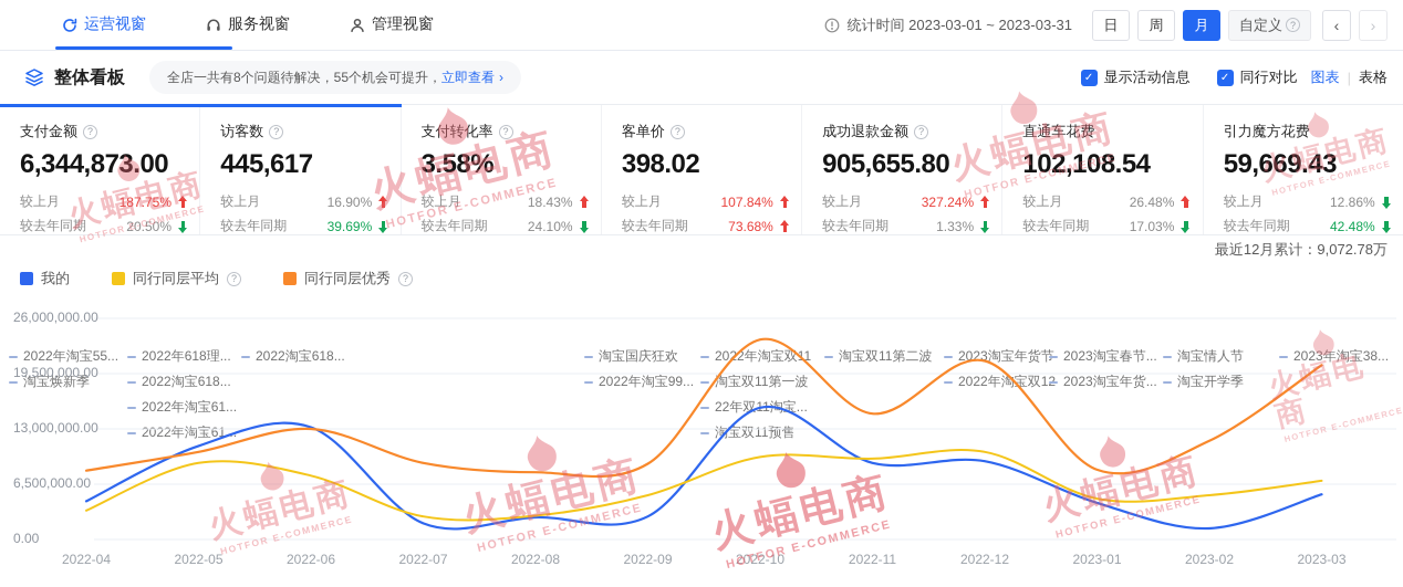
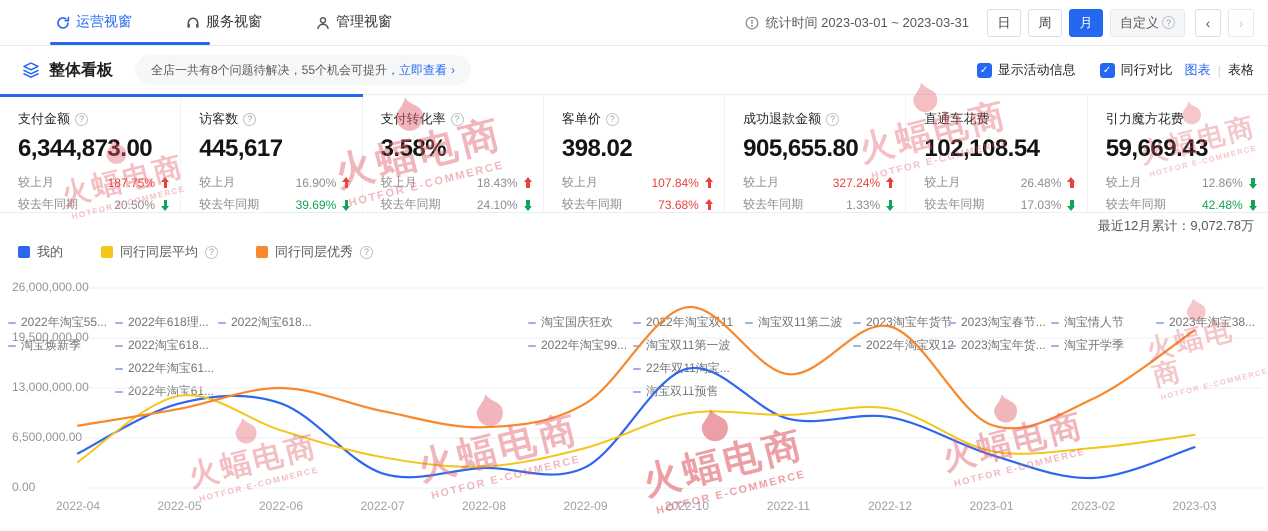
同行同层平均/2022-05: 9000000 -> 12000000
我的/2022-06: 13000000 -> 11000000
同行同层平均/2022-07: 3000000 -> 4000000
同行同层优秀/2022-07: 9000000 -> 10000000
同行同层优秀/2022-09: 9000000 -> 11000000
